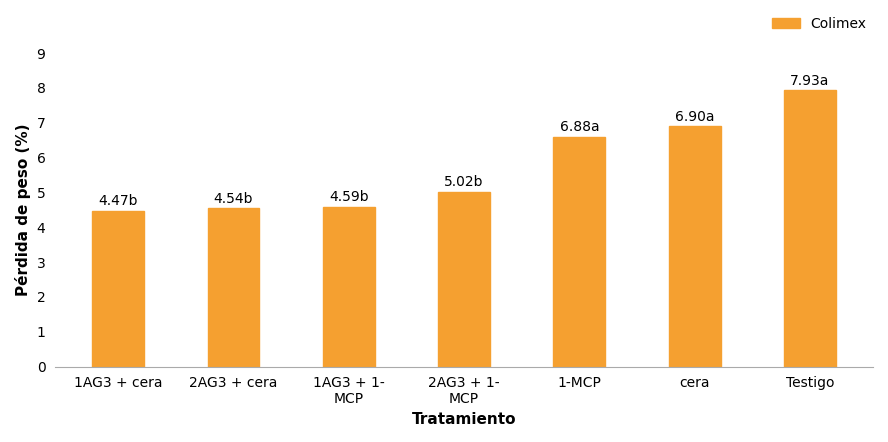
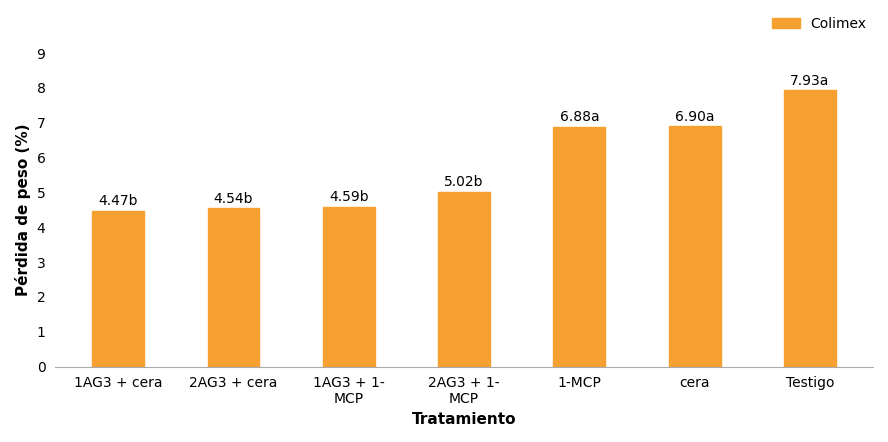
1-MCP: 6.60 -> 6.88
